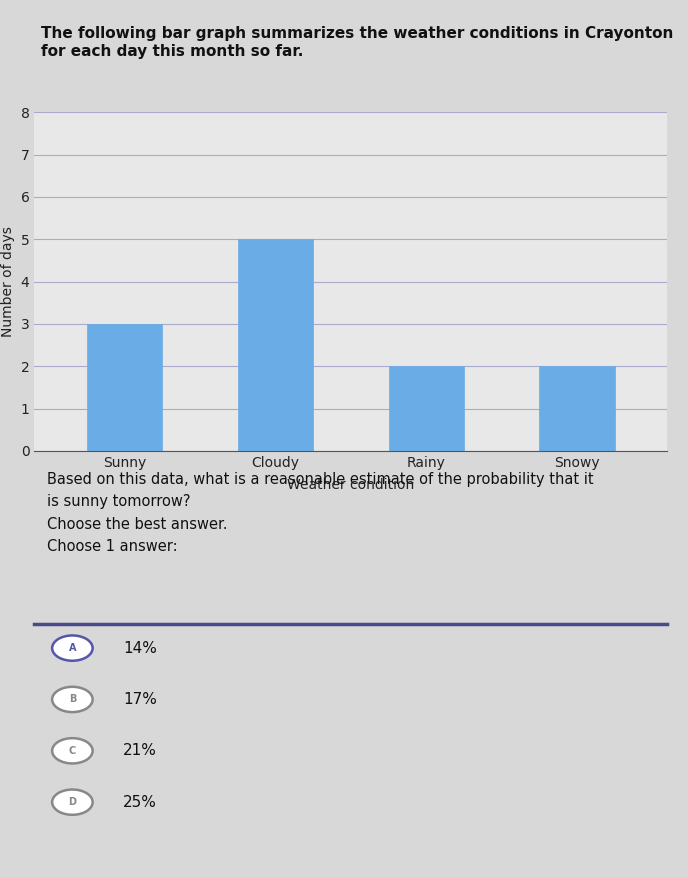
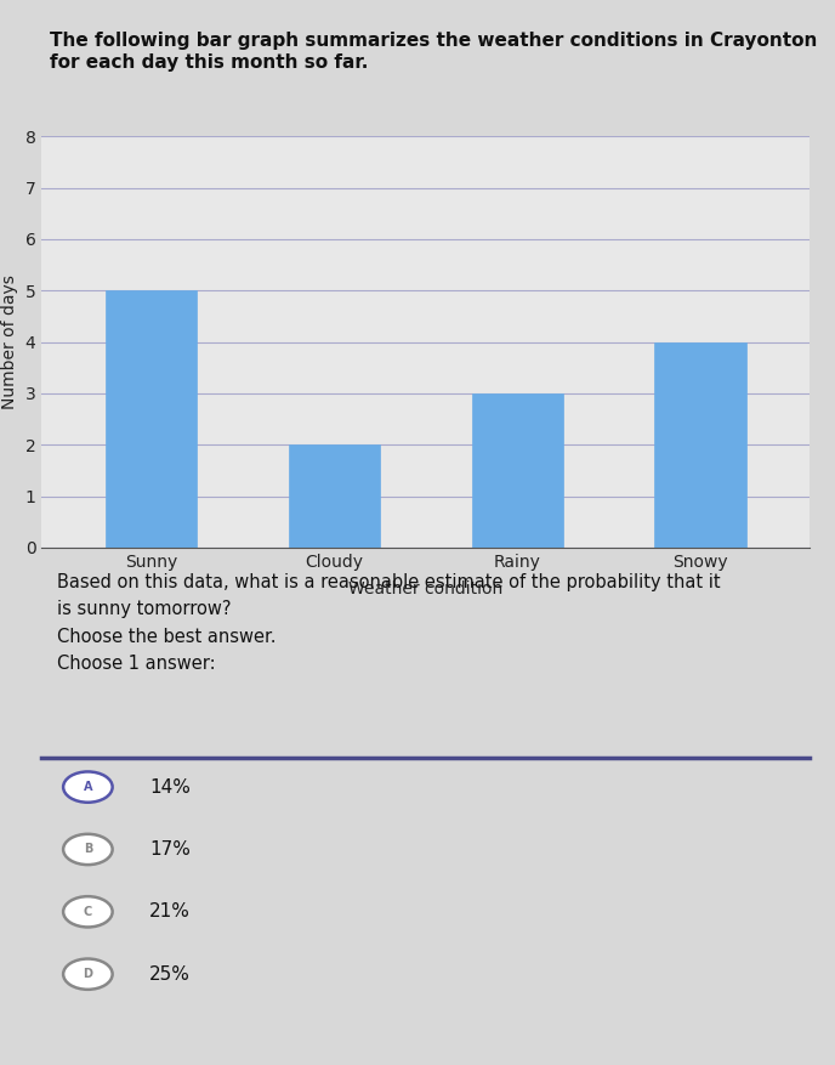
Sunny: 3 -> 5
Cloudy: 5 -> 2
Rainy: 2 -> 3
Snowy: 2 -> 4
